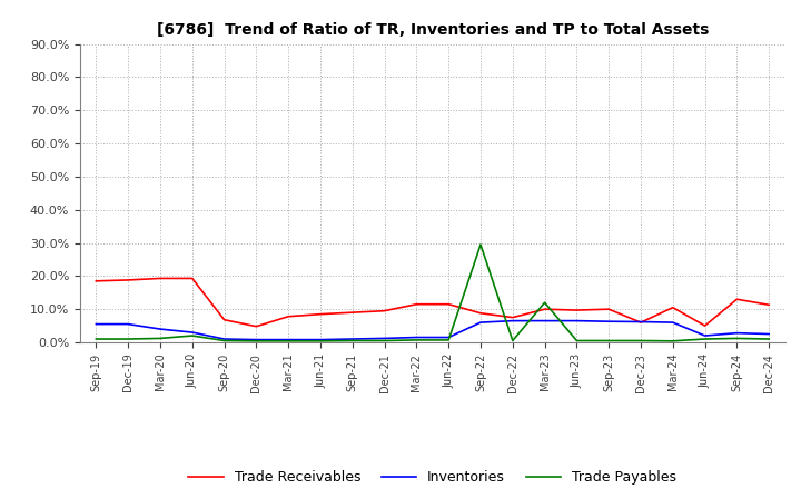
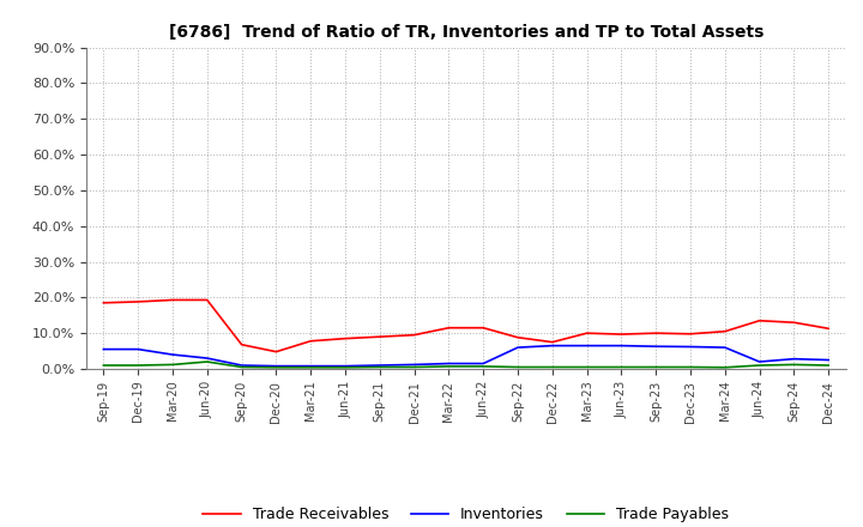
Trade Payables/Sep-22: 29.5% -> 0.5%
Trade Payables/Mar-23: 12.0% -> 0.5%
Trade Receivables/Dec-23: 6.0% -> 9.8%
Trade Receivables/Jun-24: 5.0% -> 13.5%
